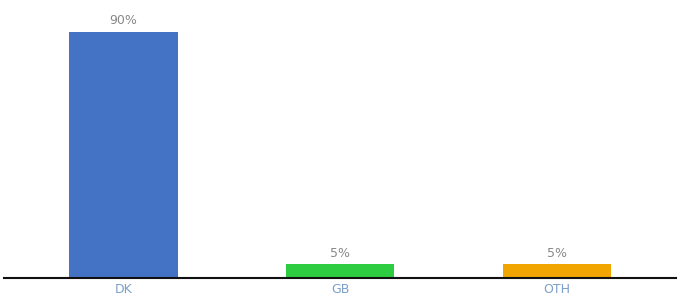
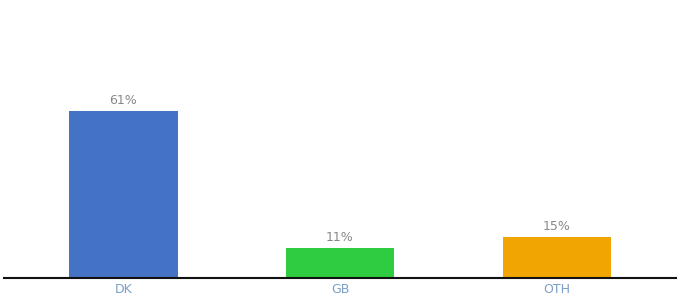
DK: 90% -> 61%
GB: 5% -> 11%
OTH: 5% -> 15%
